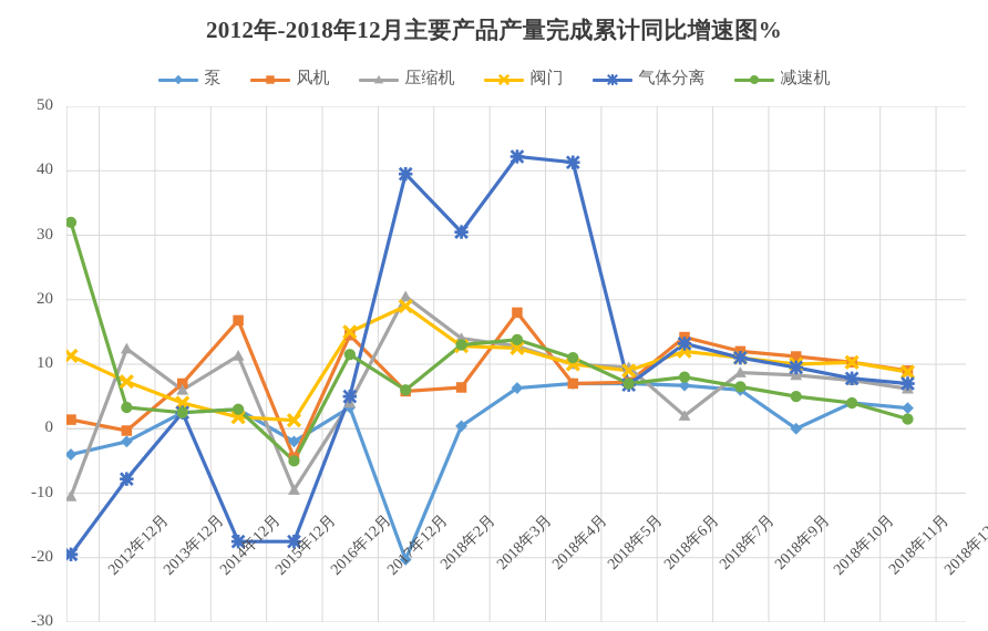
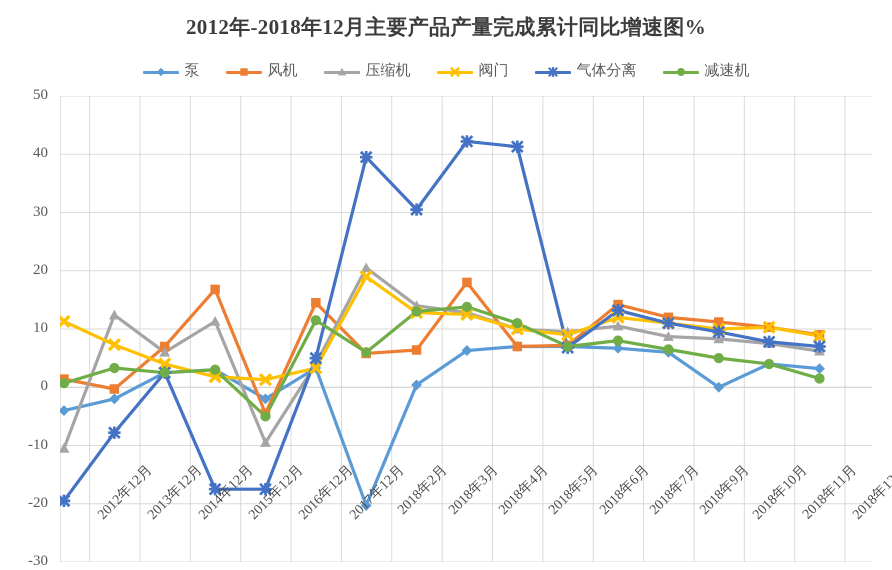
减速机/2012年12月: 32 -> 1
阀门/2017年12月: 15 -> 3
压缩机/2018年7月: 2 -> 10
